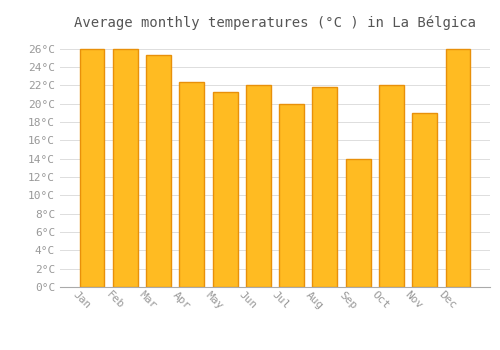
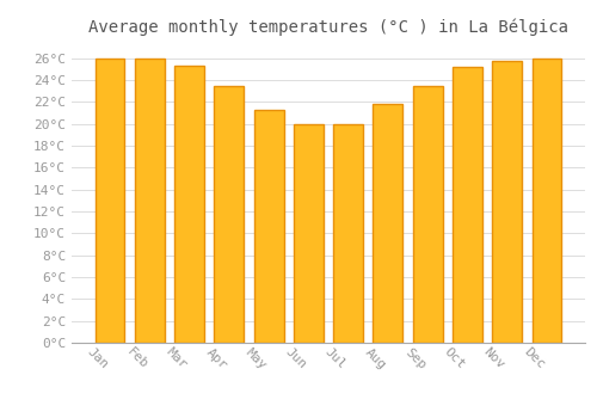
Apr: 22.4°C -> 23.5°C
Jun: 22.0°C -> 20.0°C
Sep: 14.0°C -> 23.5°C
Oct: 22.0°C -> 25.2°C
Nov: 19.0°C -> 25.7°C
